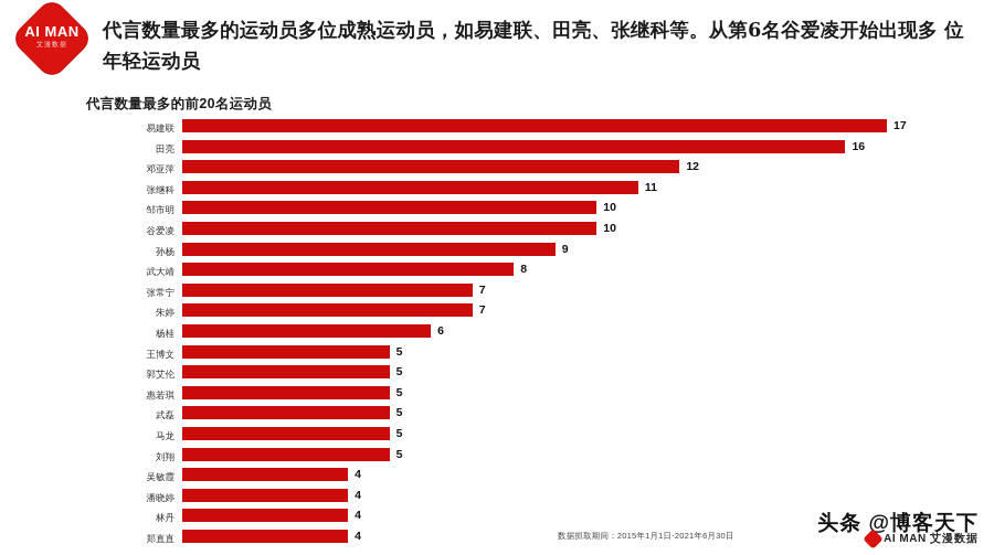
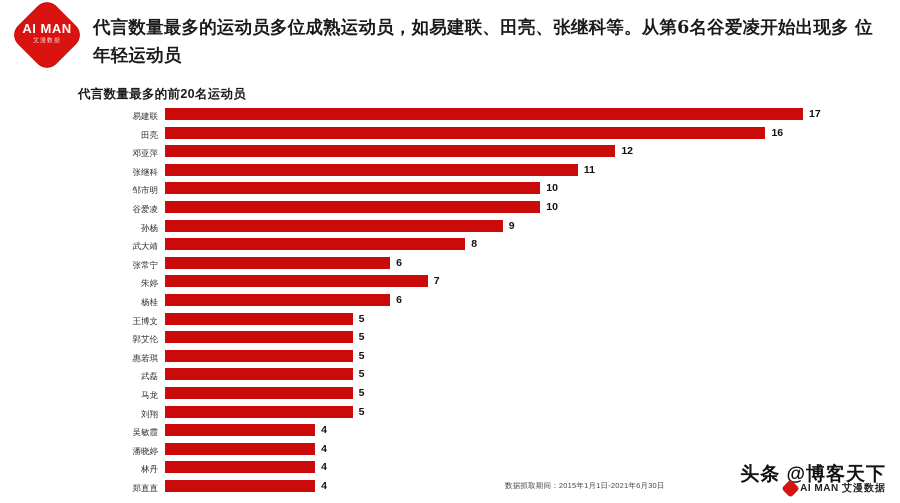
张常宁: 7 -> 6
